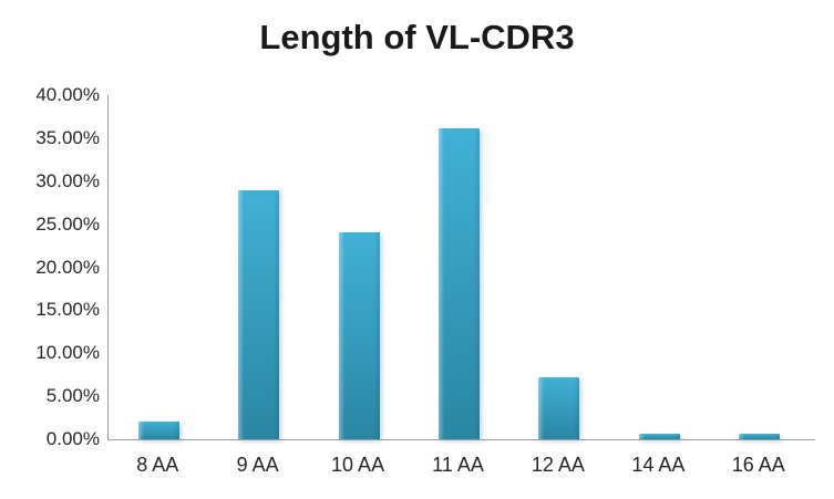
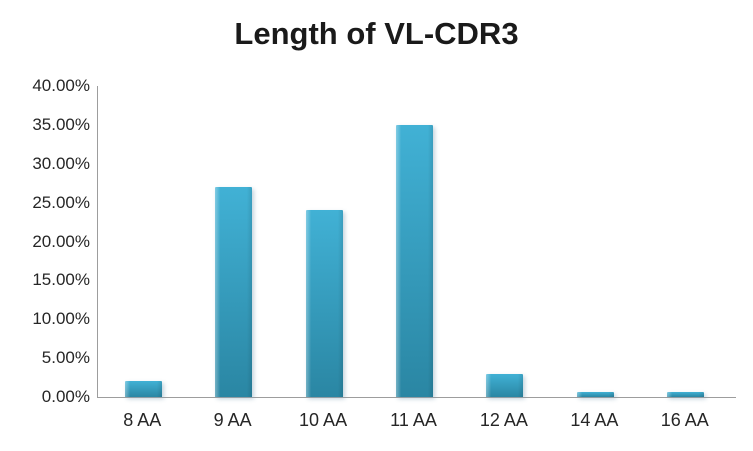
9 AA: 29% -> 27%
11 AA: 36% -> 35%
12 AA: 7% -> 3%
